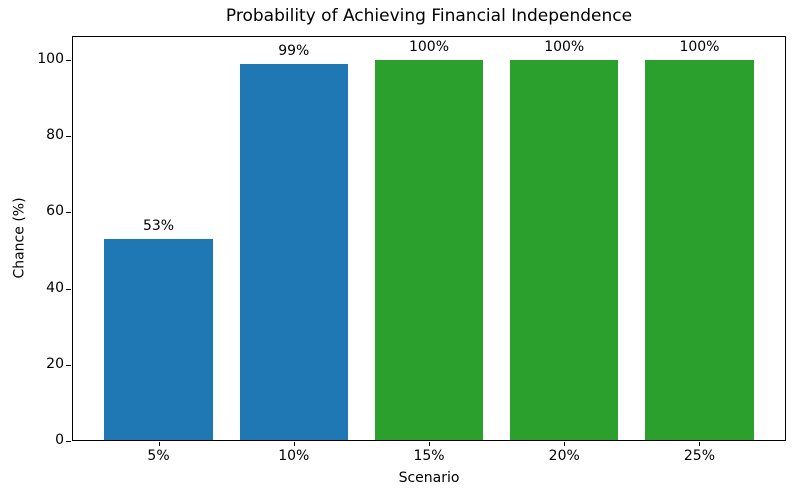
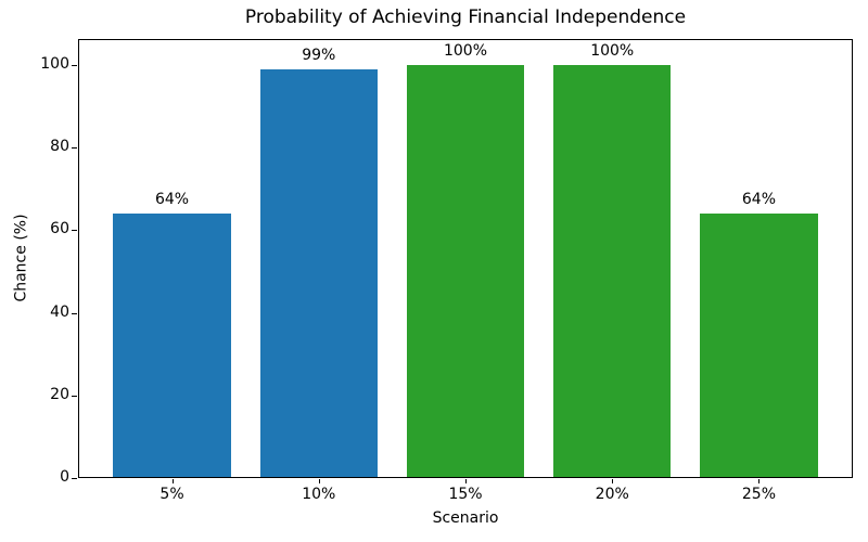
5%: 53% -> 64%
25%: 100% -> 64%
